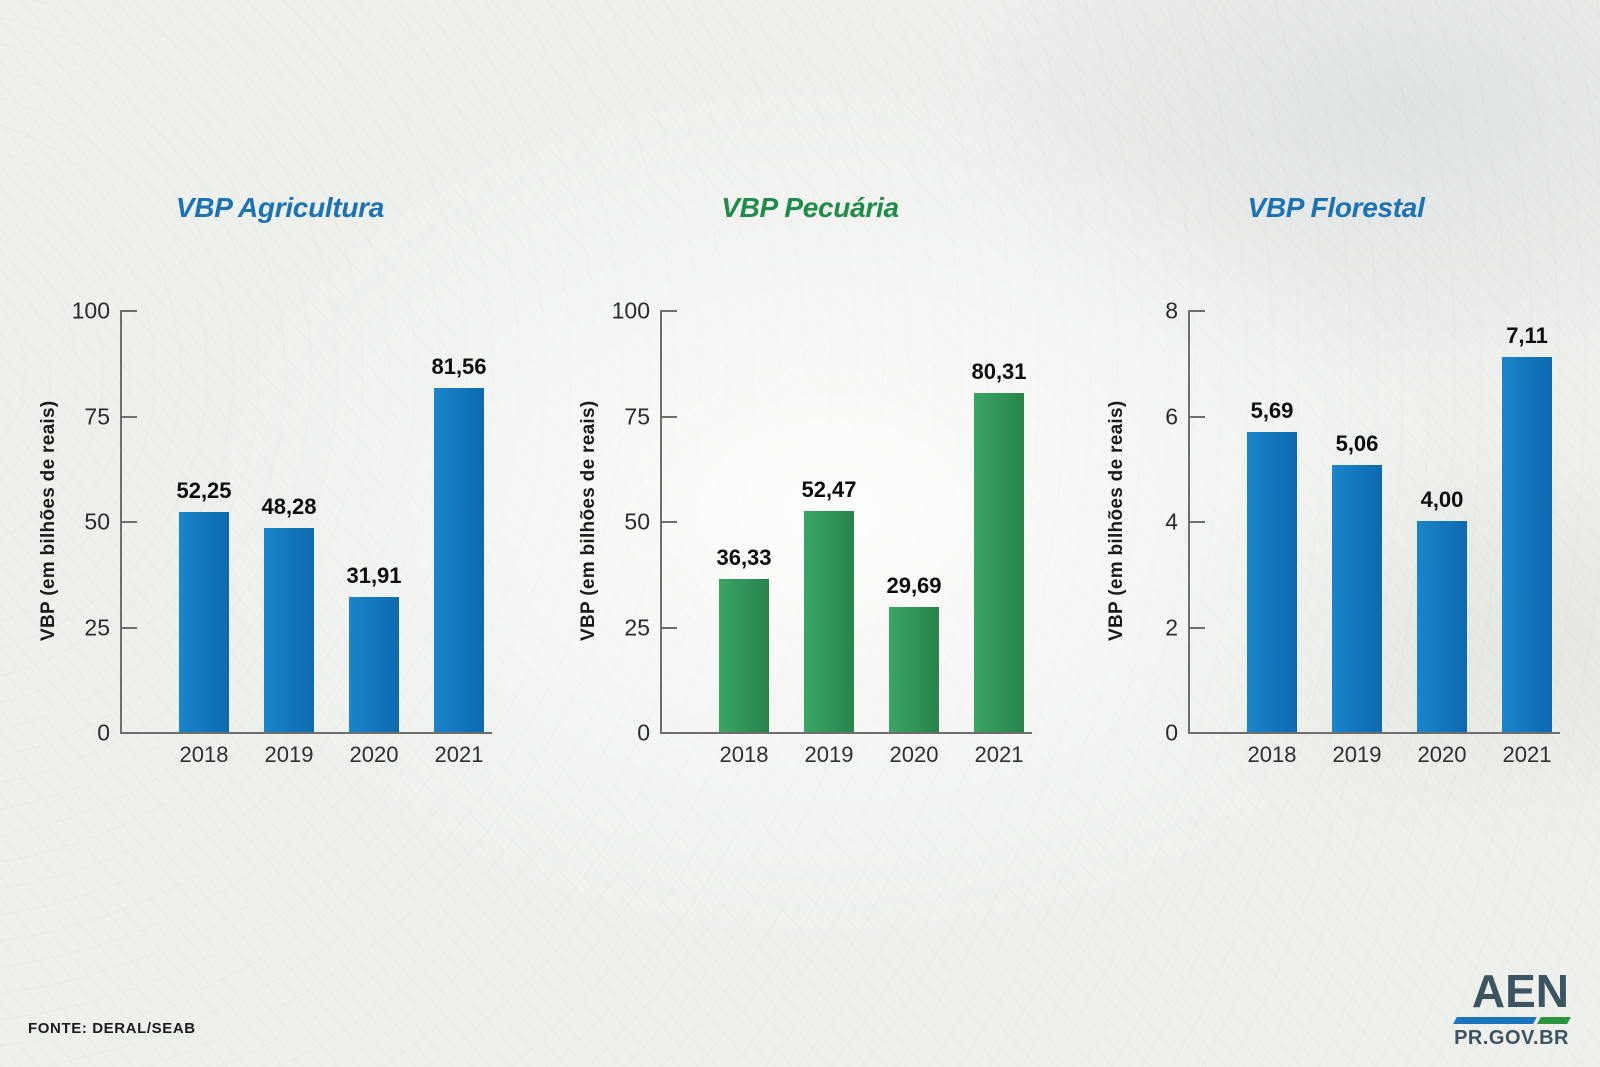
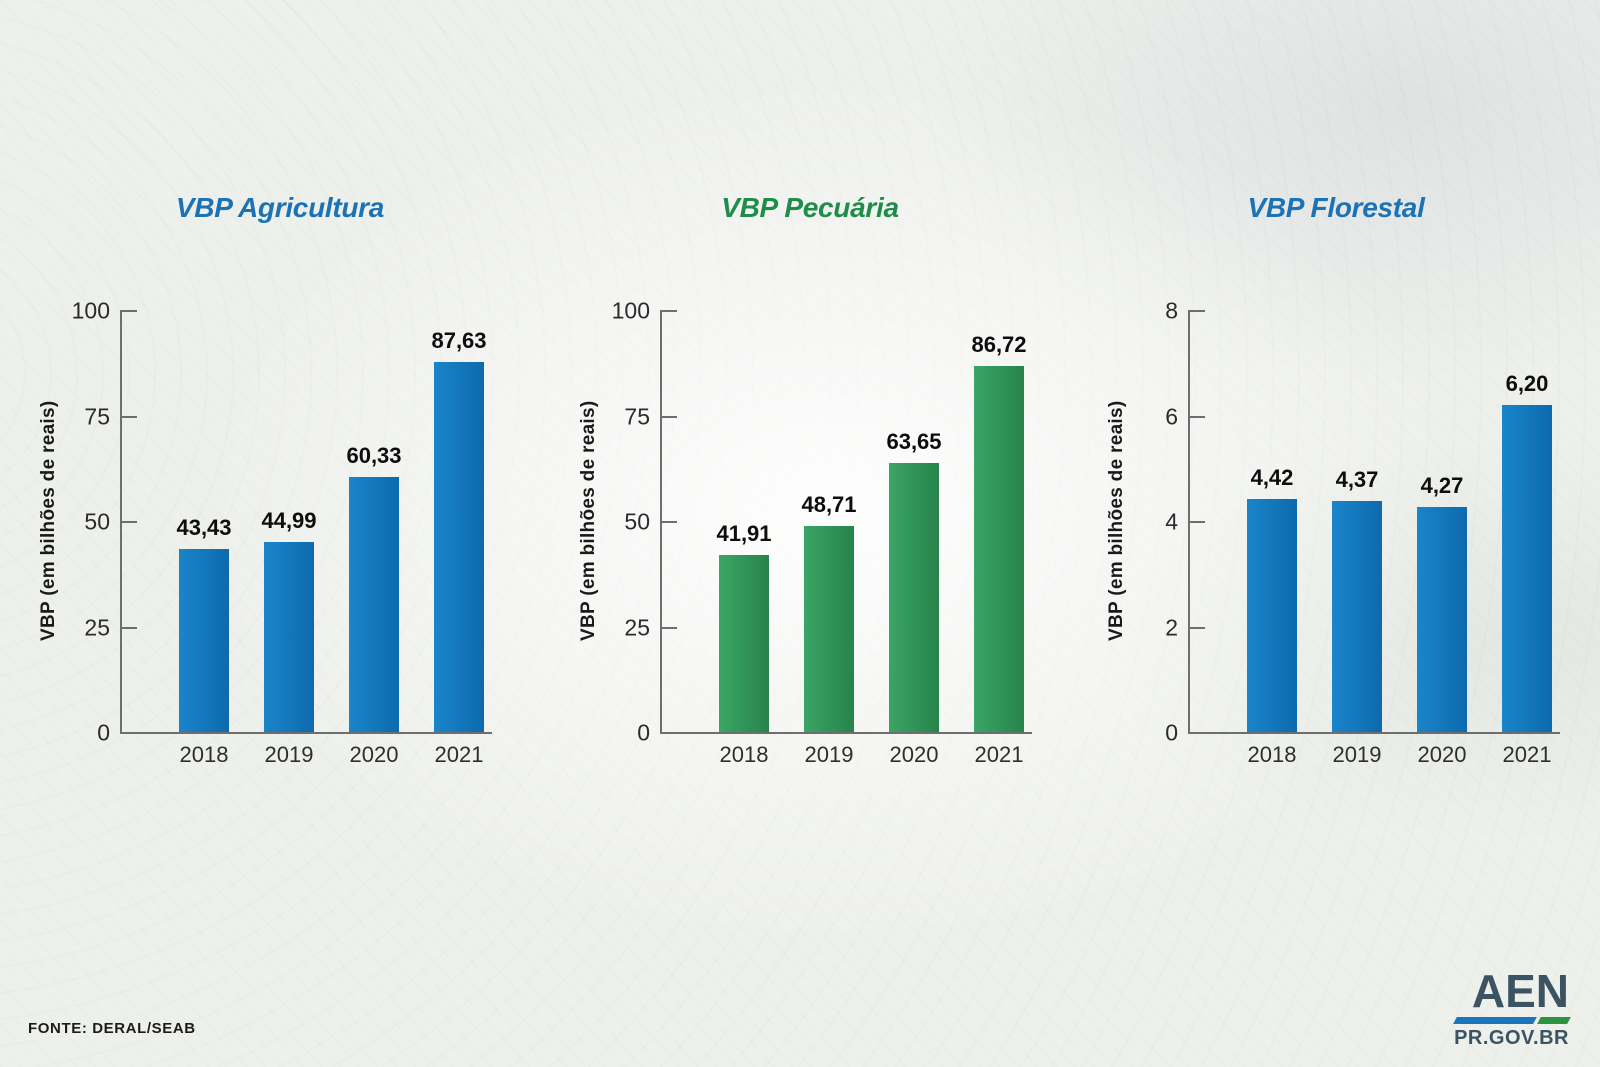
VBP Agricultura/2018: 52,25 -> 43,43
VBP Agricultura/2019: 48,28 -> 44,99
VBP Agricultura/2020: 31,91 -> 60,33
VBP Agricultura/2021: 81,56 -> 87,63
VBP Pecuária/2018: 36,33 -> 41,91
VBP Pecuária/2019: 52,47 -> 48,71
VBP Pecuária/2020: 29,69 -> 63,65
VBP Pecuária/2021: 80,31 -> 86,72
VBP Florestal/2018: 5,69 -> 4,42
VBP Florestal/2019: 5,06 -> 4,37
VBP Florestal/2020: 4,00 -> 4,27
VBP Florestal/2021: 7,11 -> 6,20
